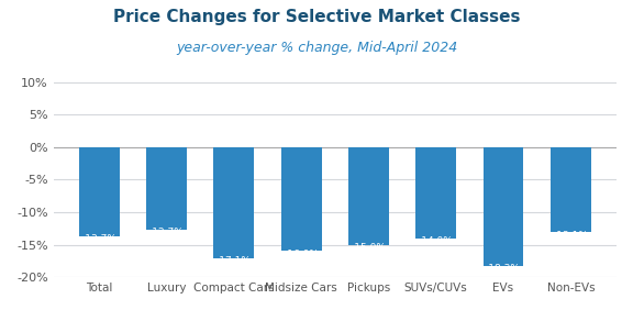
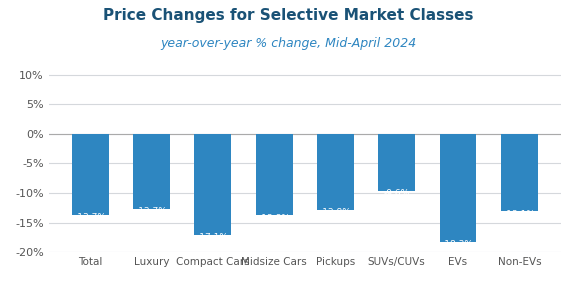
Midsize Cars: -16.0% -> -13.8%
Pickups: -15.0% -> -12.8%
SUVs/CUVs: -14.0% -> -9.6%
